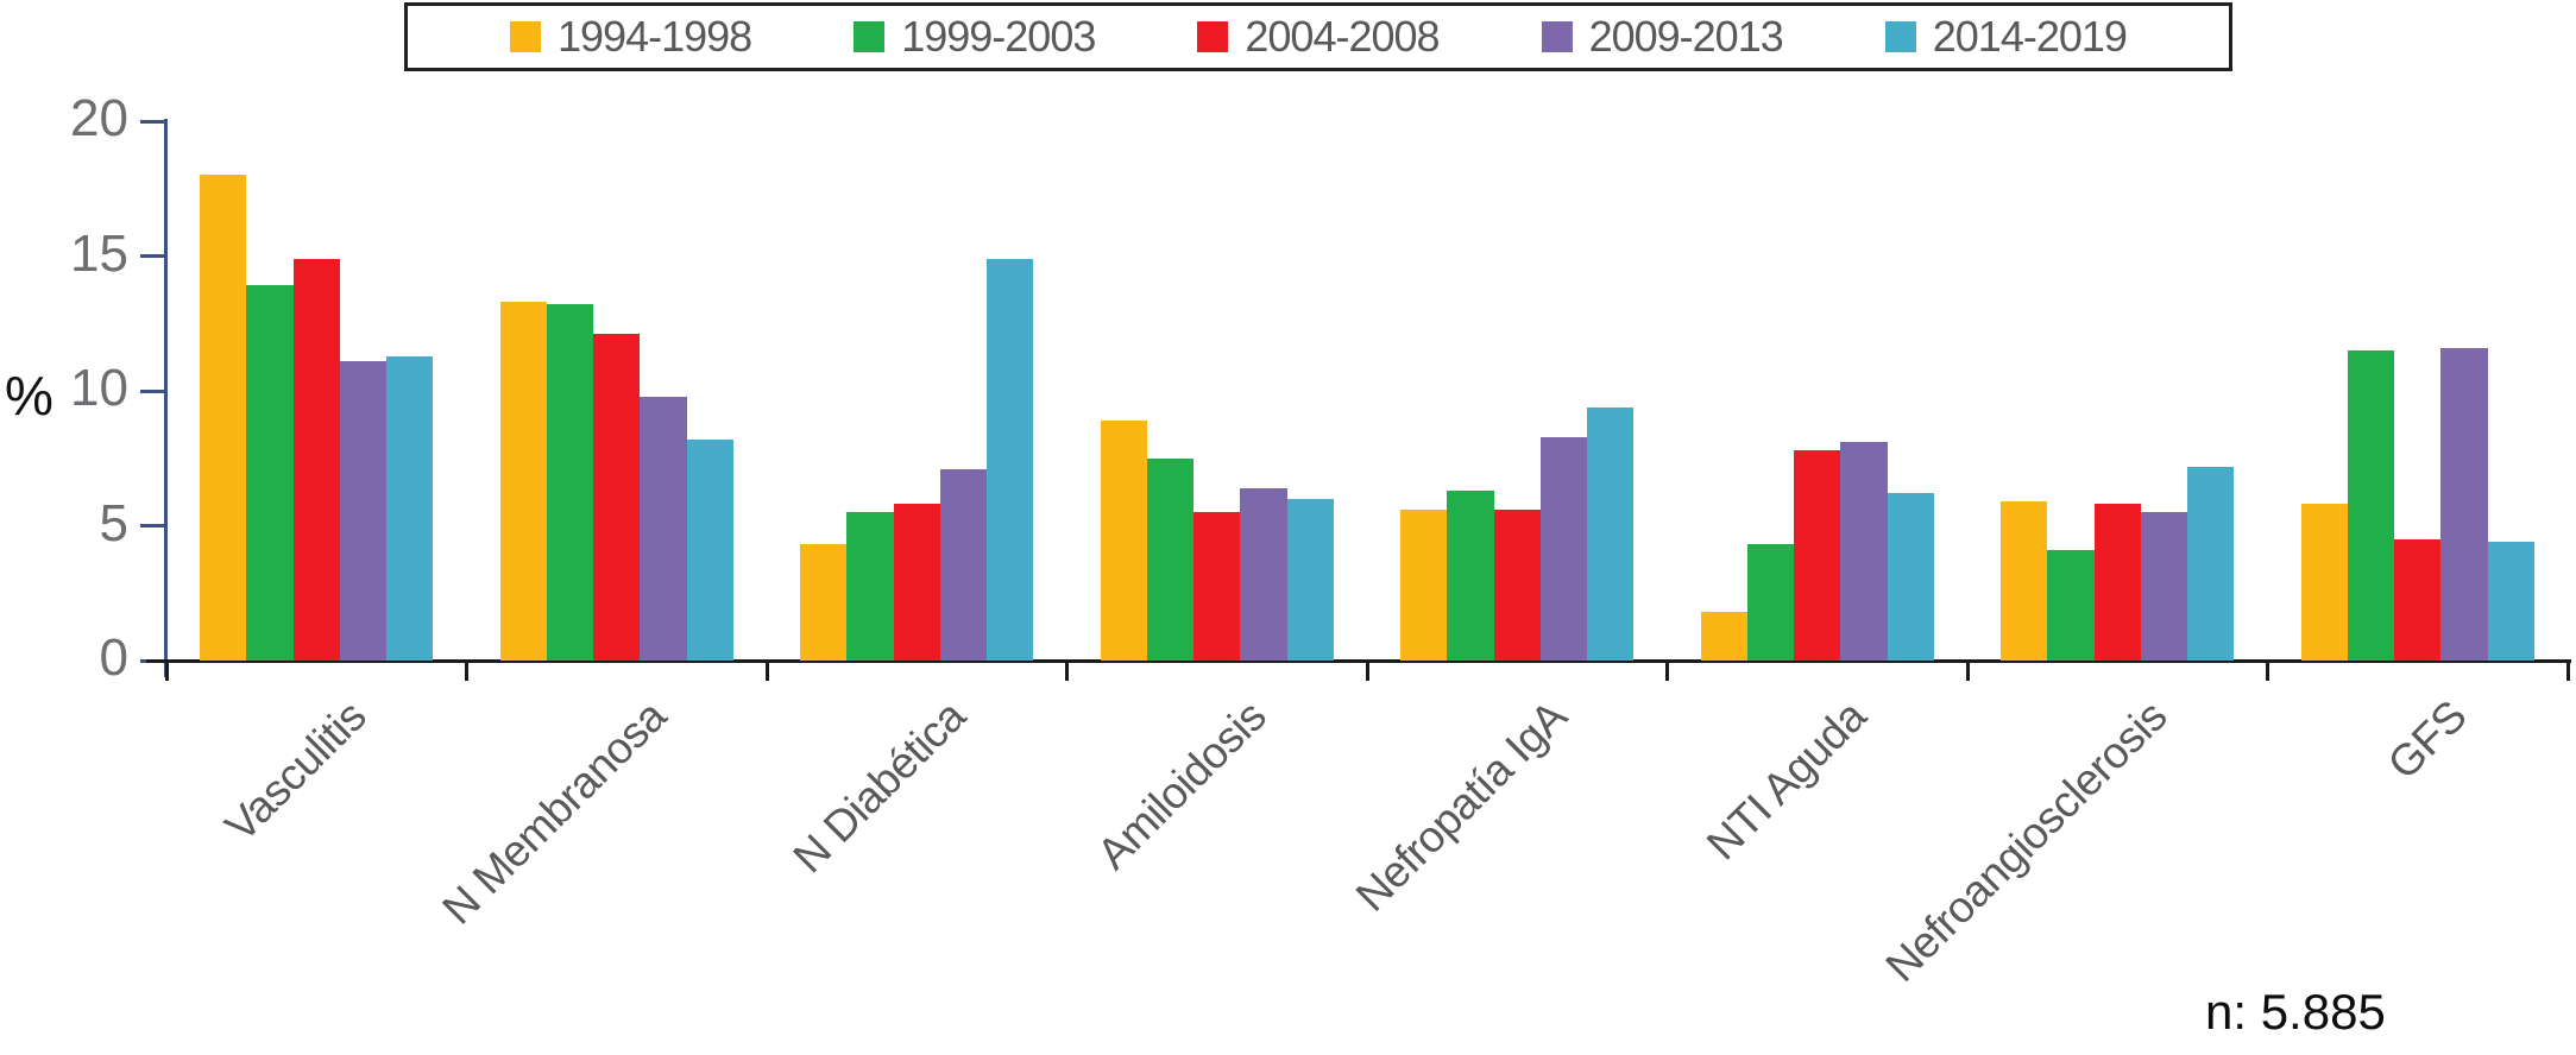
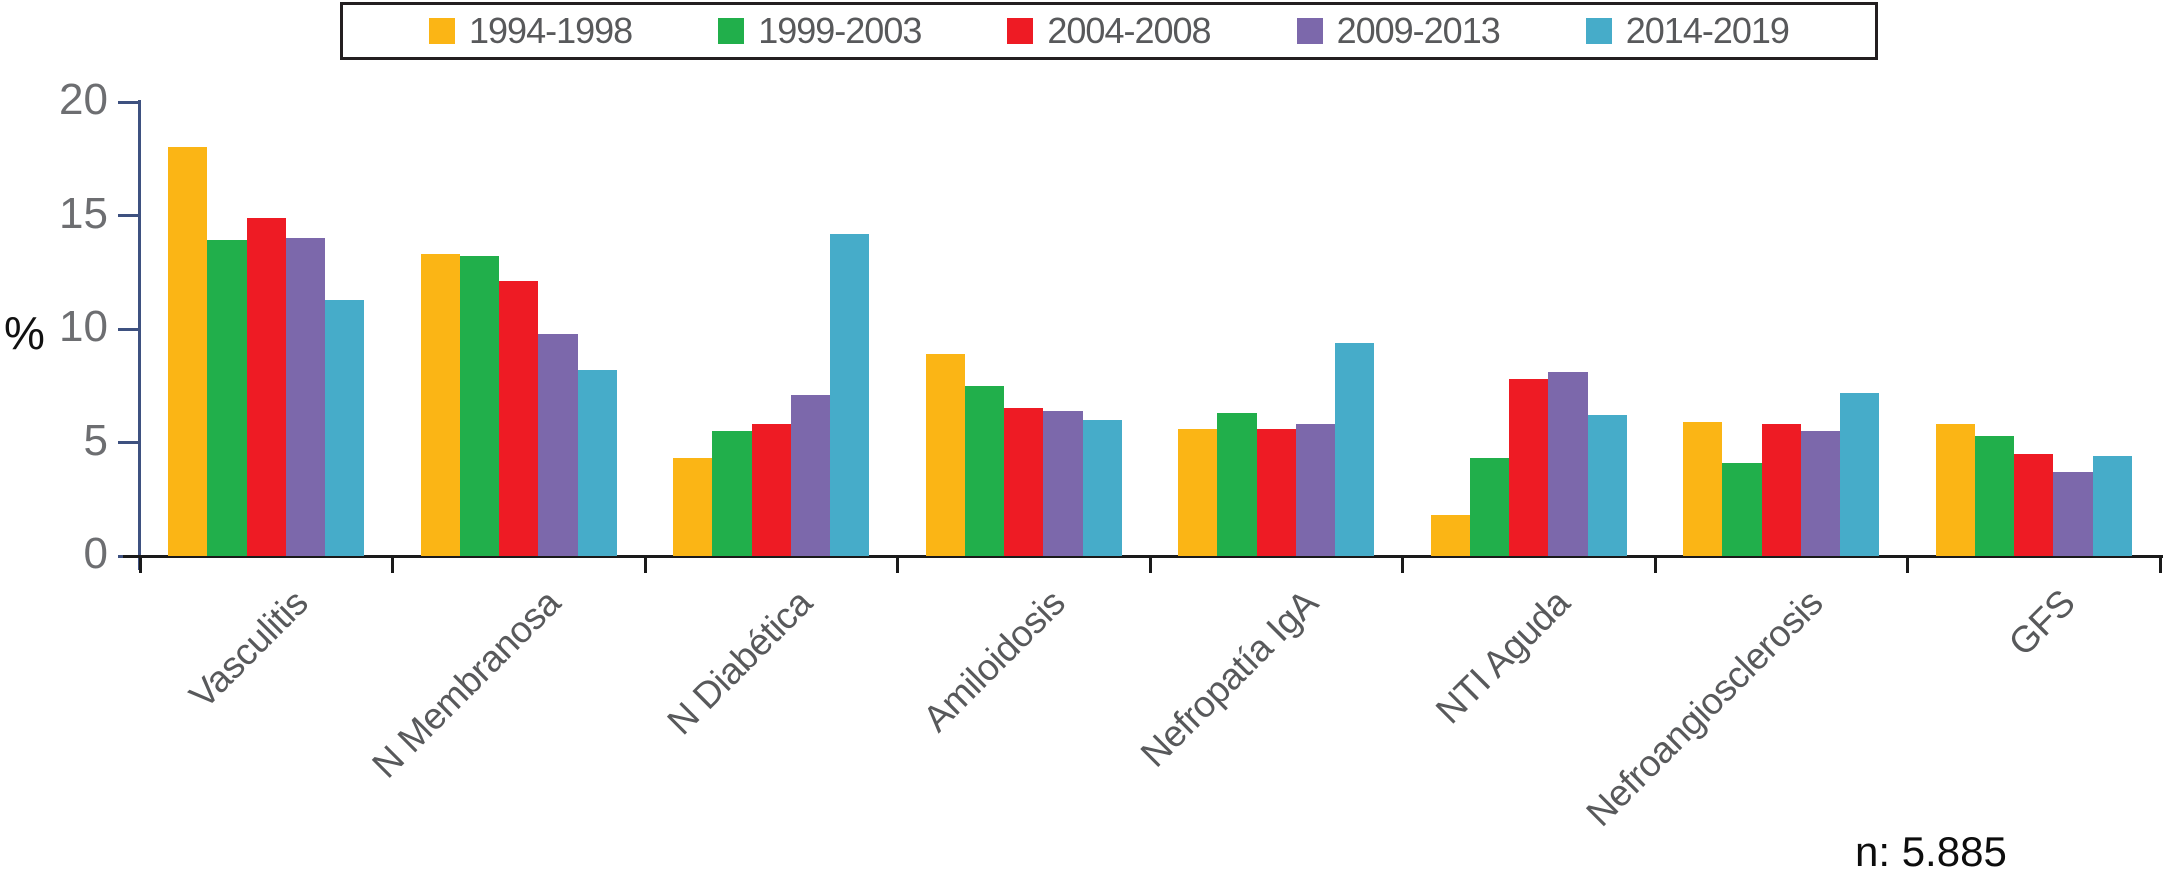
2009-2013/Vasculitis: 11.1 -> 14.0
2014-2019/N Diabética: 14.9 -> 14.2
2004-2008/Amiloidosis: 5.5 -> 6.5
2009-2013/Nefropatía IgA: 8.3 -> 5.8
1999-2003/GFS: 11.5 -> 5.3
2009-2013/GFS: 11.6 -> 3.7
